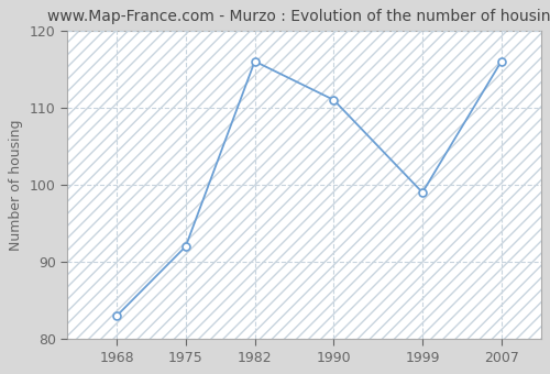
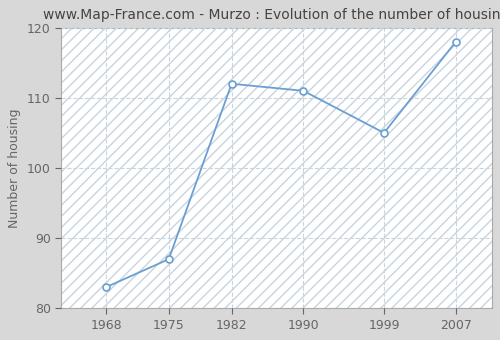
1975: 92 -> 87
1982: 116 -> 112
1999: 99 -> 105
2007: 116 -> 118
